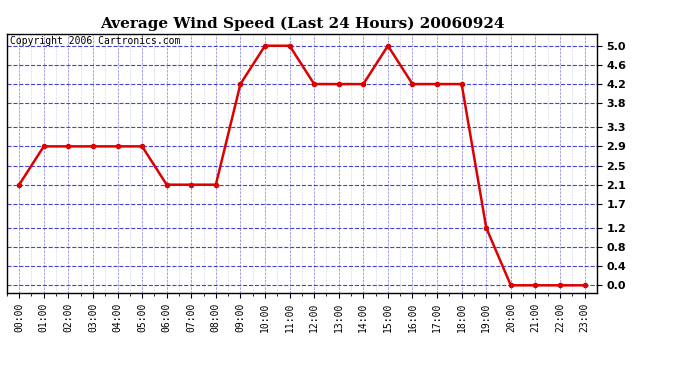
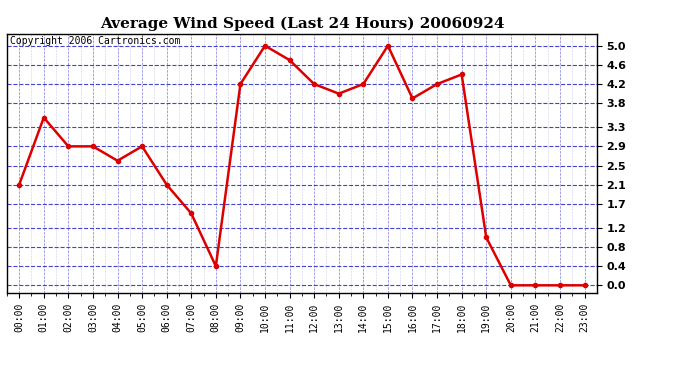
01:00: 2.9 -> 3.5
04:00: 2.9 -> 2.6
07:00: 2.1 -> 1.5
08:00: 2.1 -> 0.4
11:00: 5.0 -> 4.7
13:00: 4.2 -> 4.0
16:00: 4.2 -> 3.9
18:00: 4.2 -> 4.4
19:00: 1.2 -> 1.0
